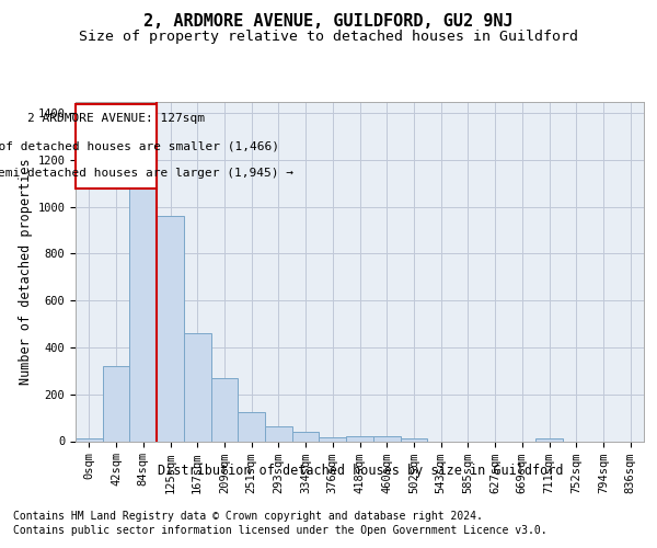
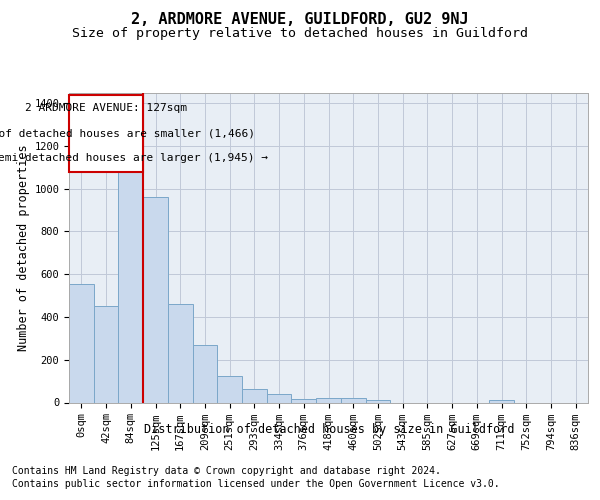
0sqm: 10 -> 555
42sqm: 320 -> 450
